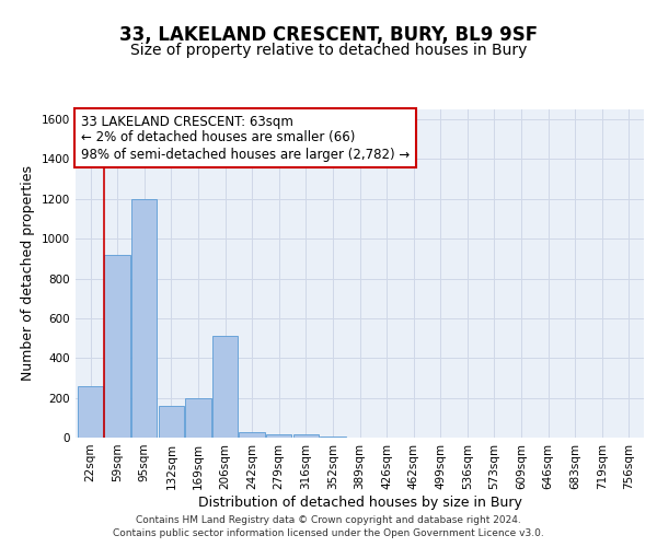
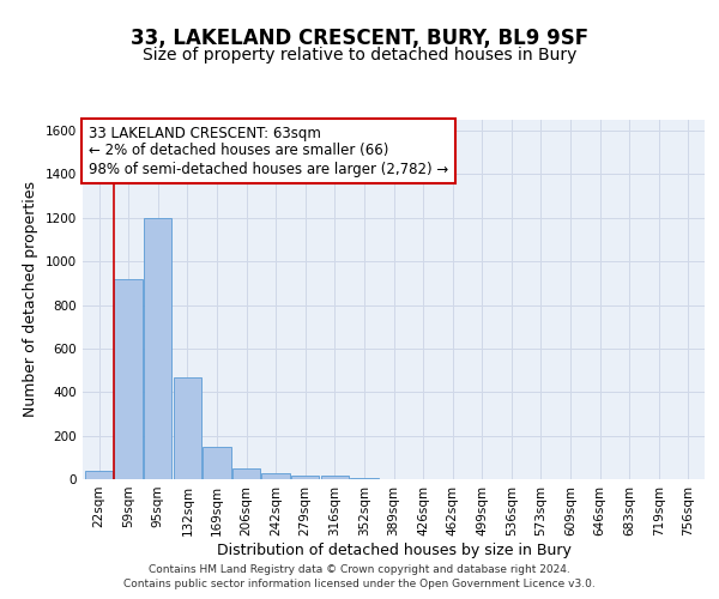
22sqm: 260 -> 40
132sqm: 160 -> 470
169sqm: 200 -> 150
206sqm: 510 -> 50
